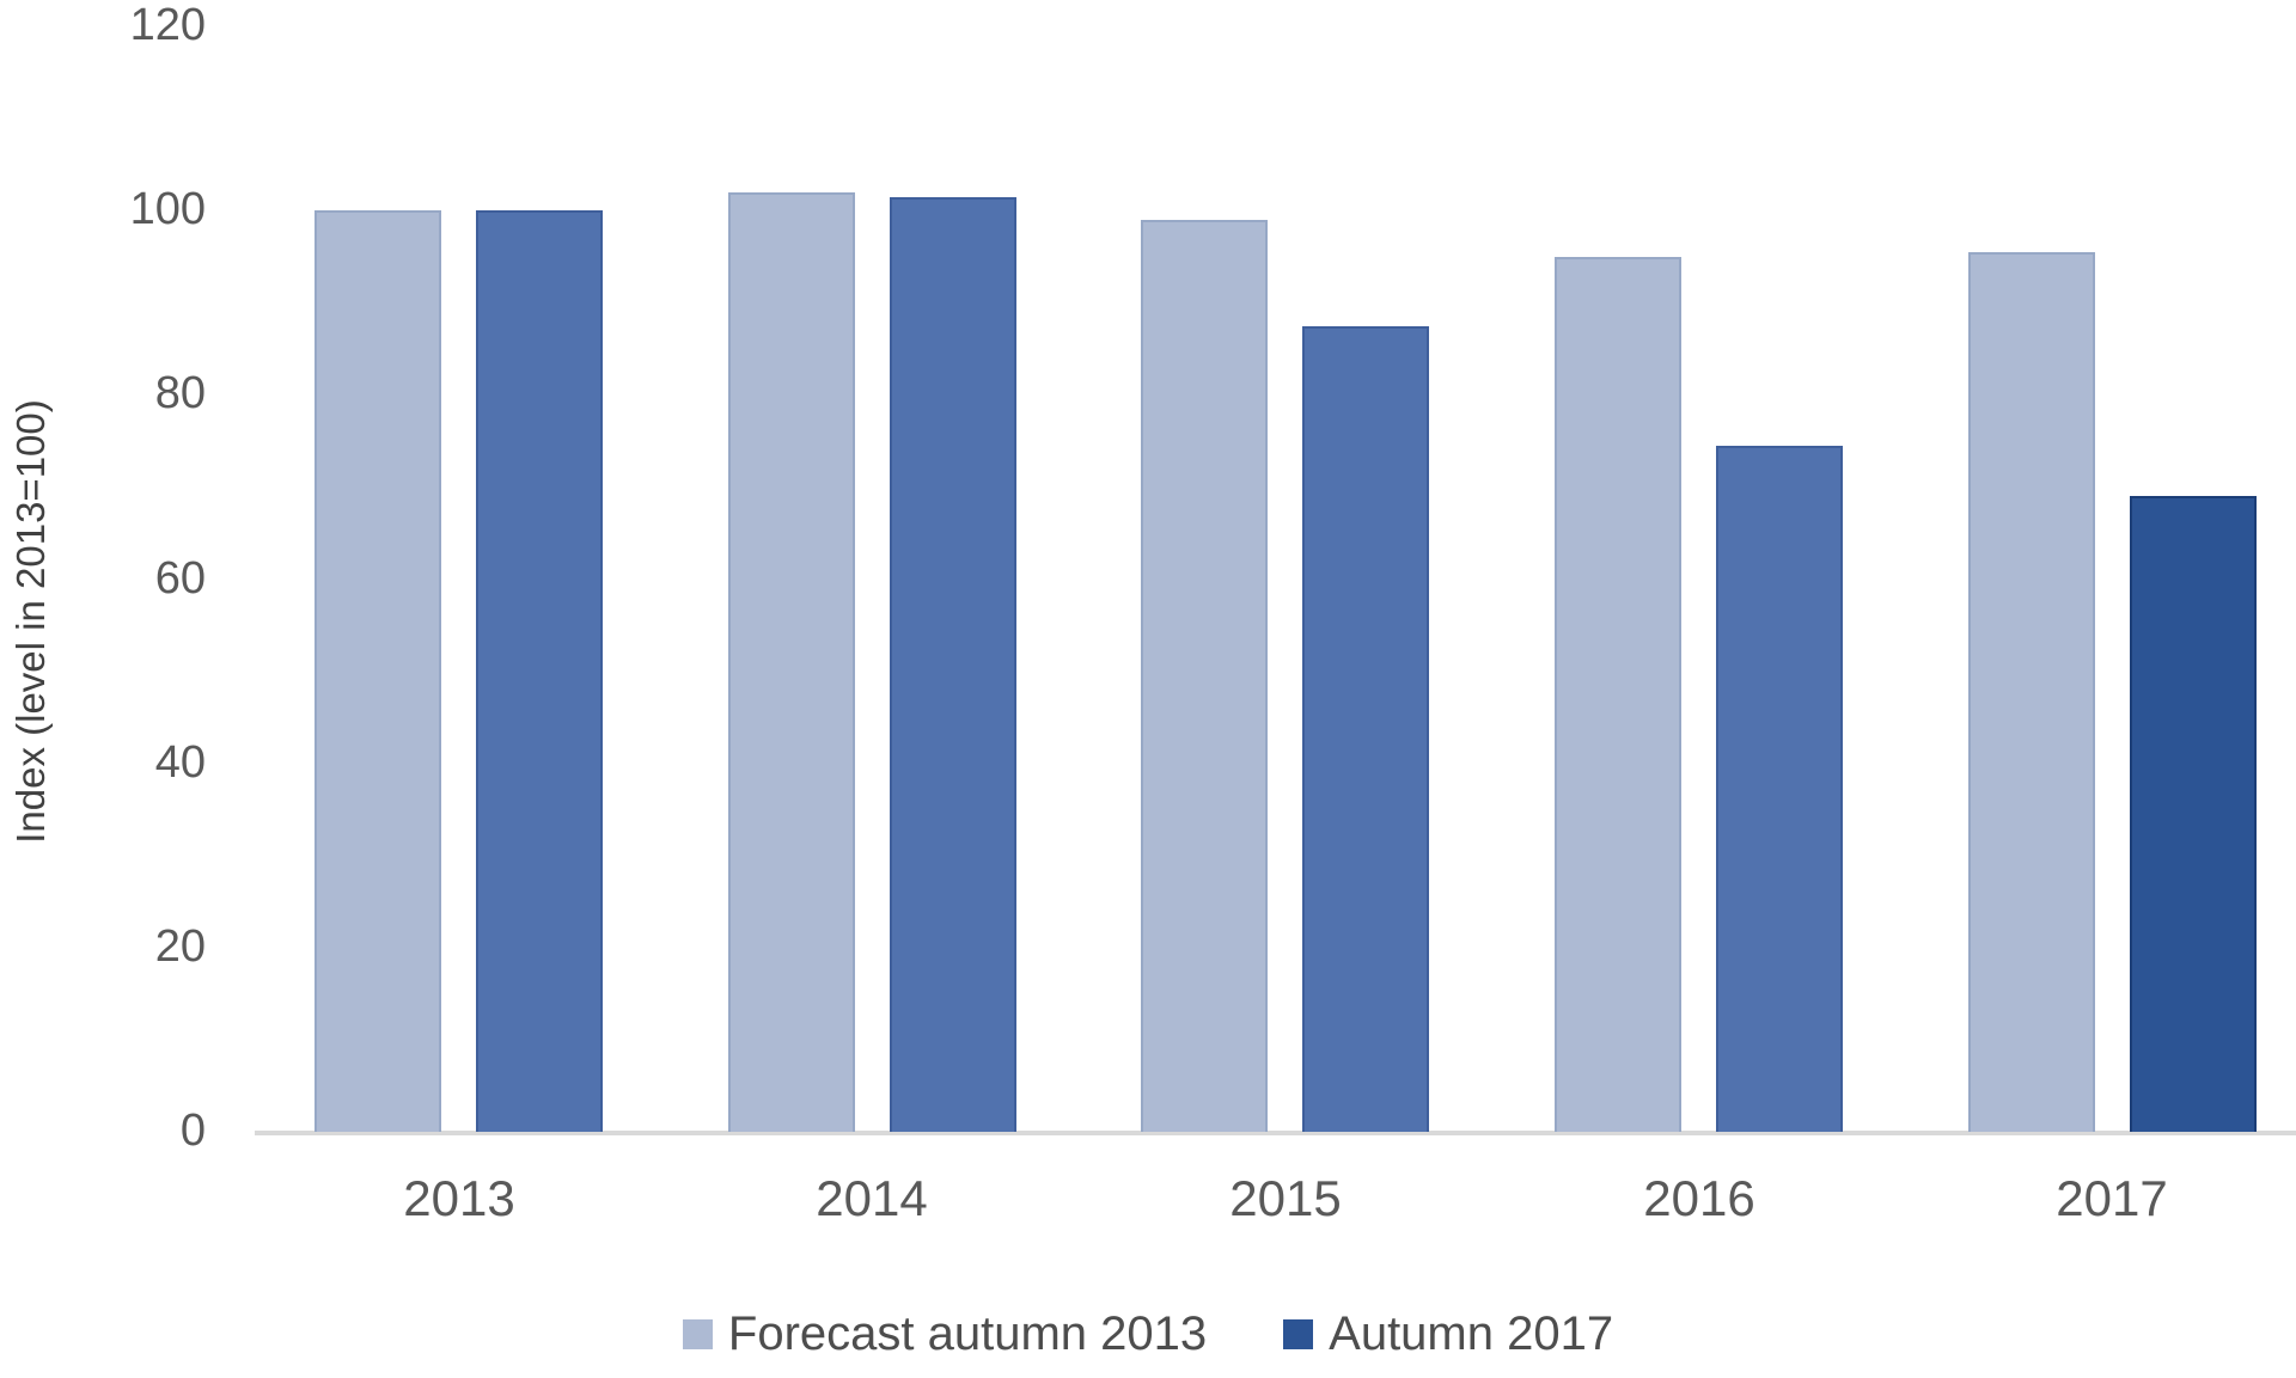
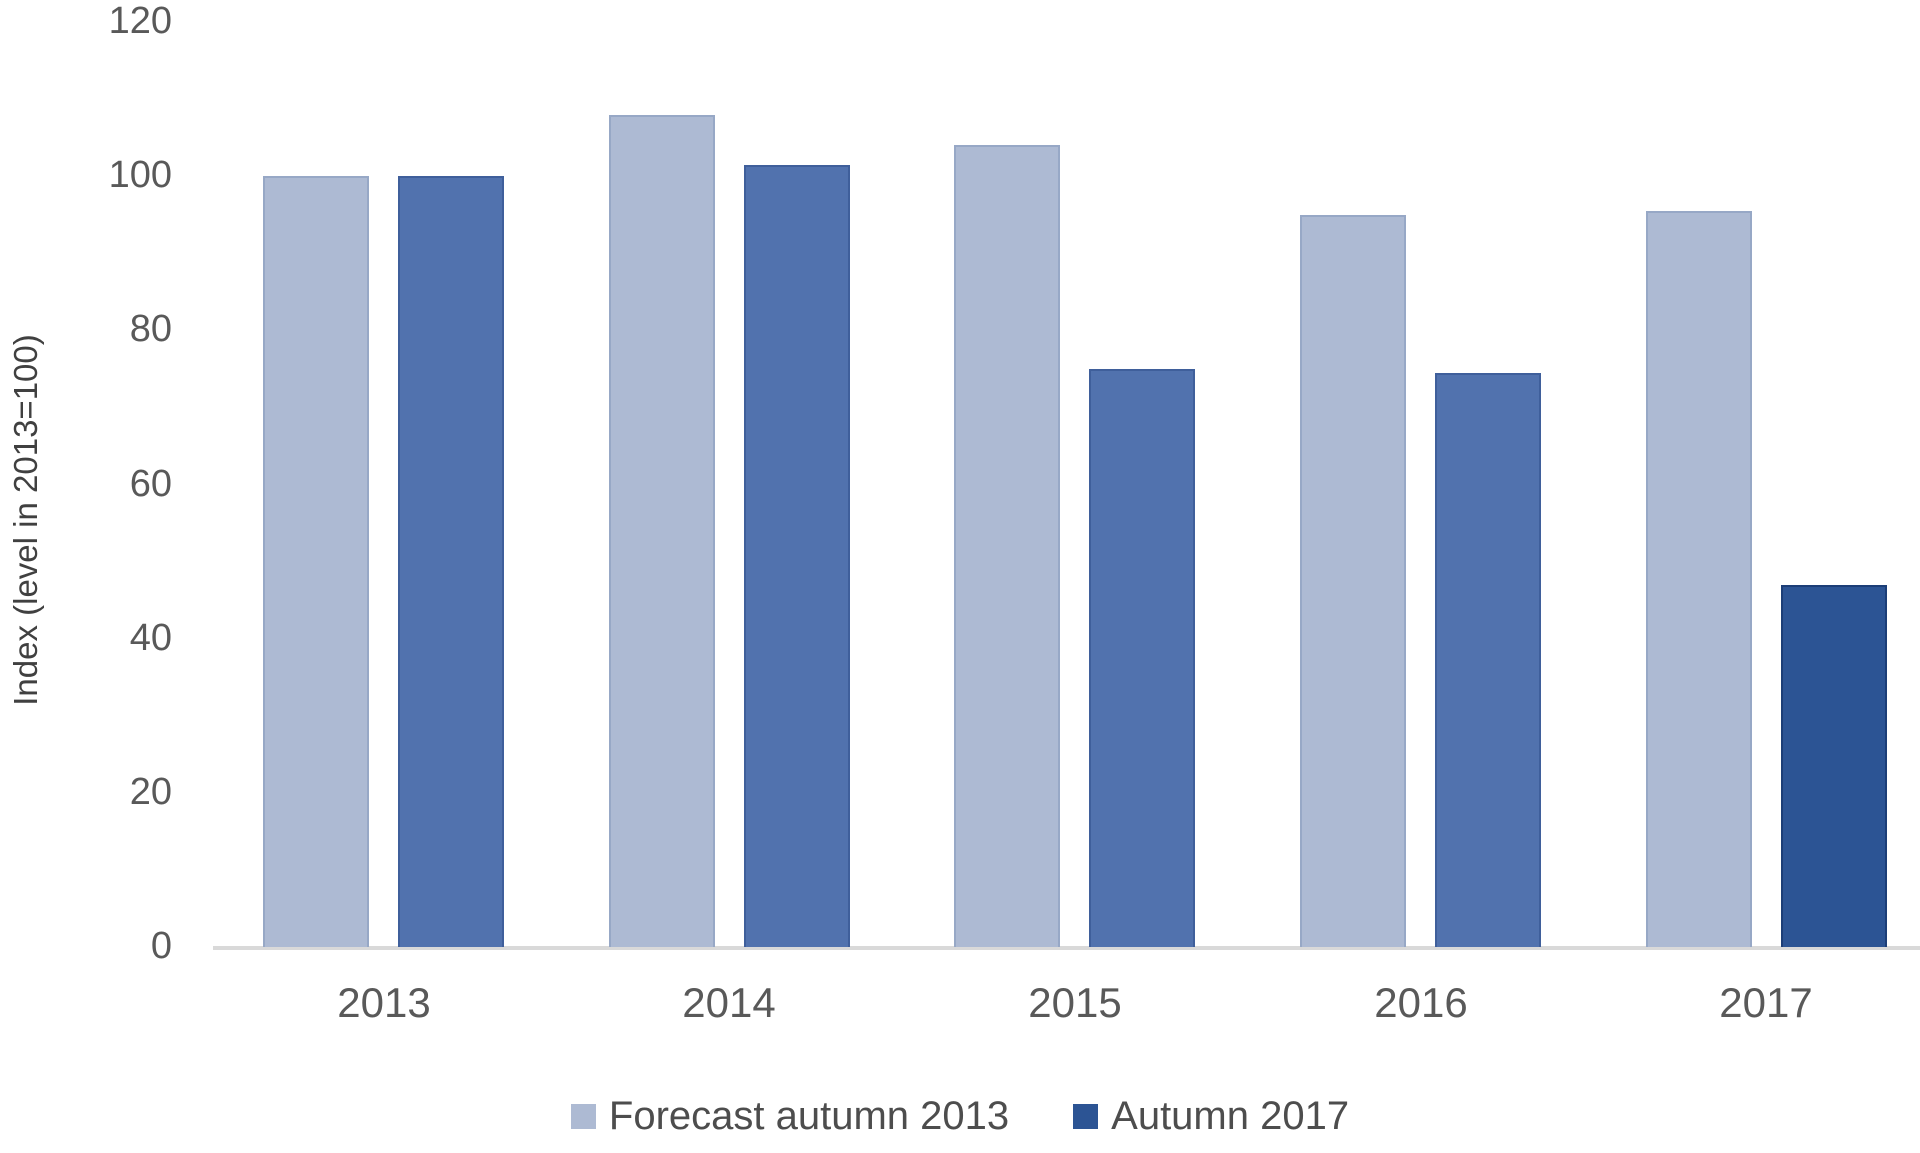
Forecast autumn 2013/2014: 102 -> 108
Forecast autumn 2013/2015: 99 -> 104
Autumn 2017/2015: 88 -> 75
Autumn 2017/2017: 69 -> 47
